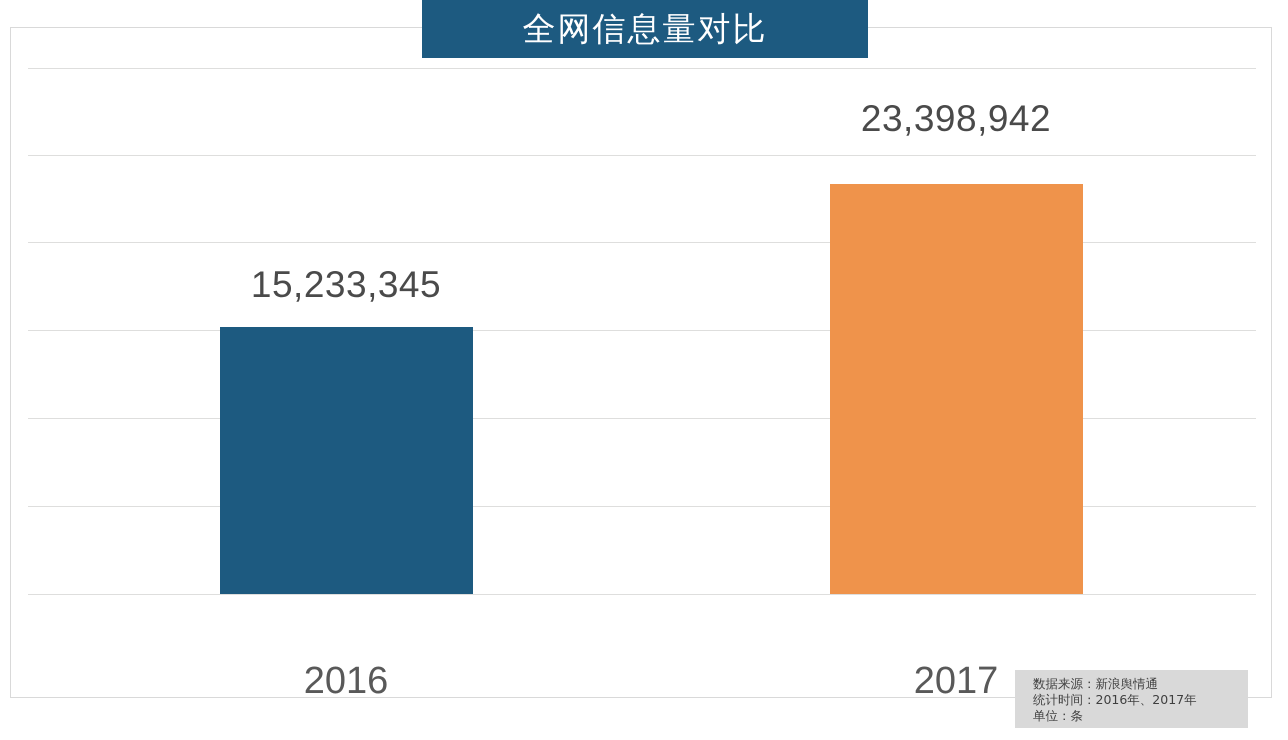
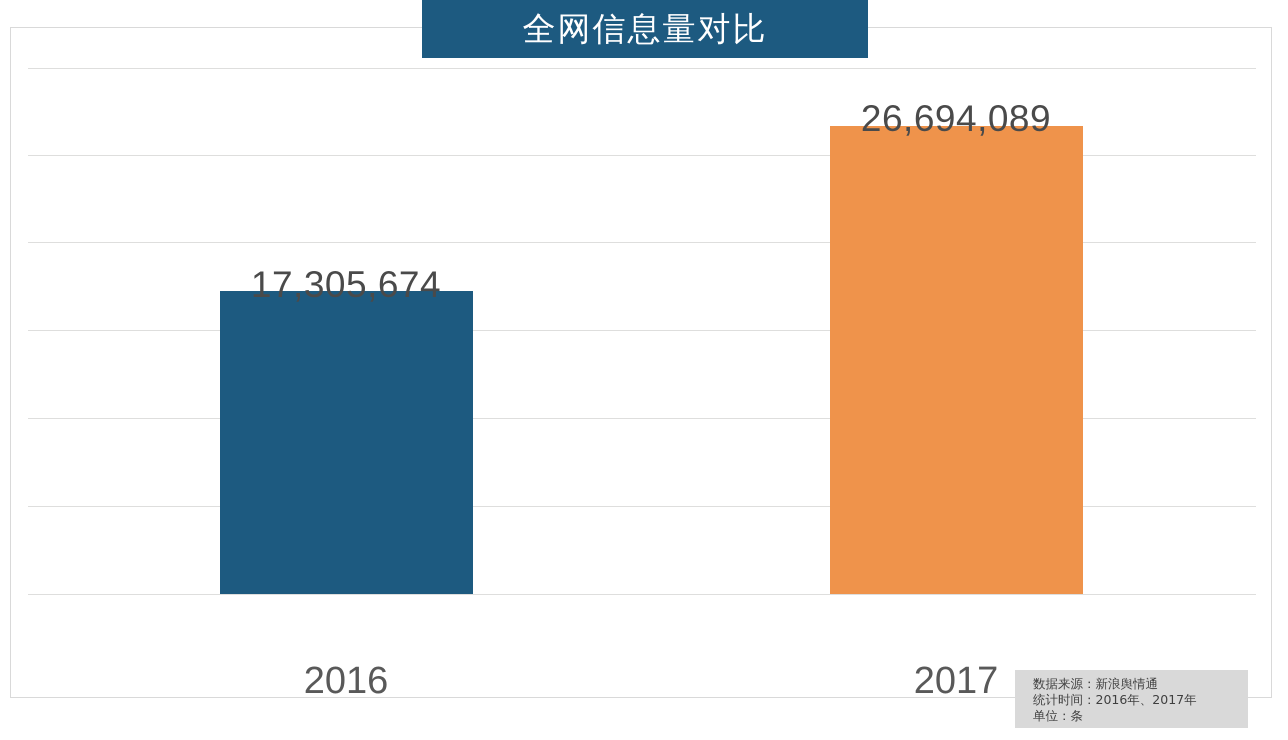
2016: 15,233,345 -> 17,305,674
2017: 23,398,942 -> 26,694,089
